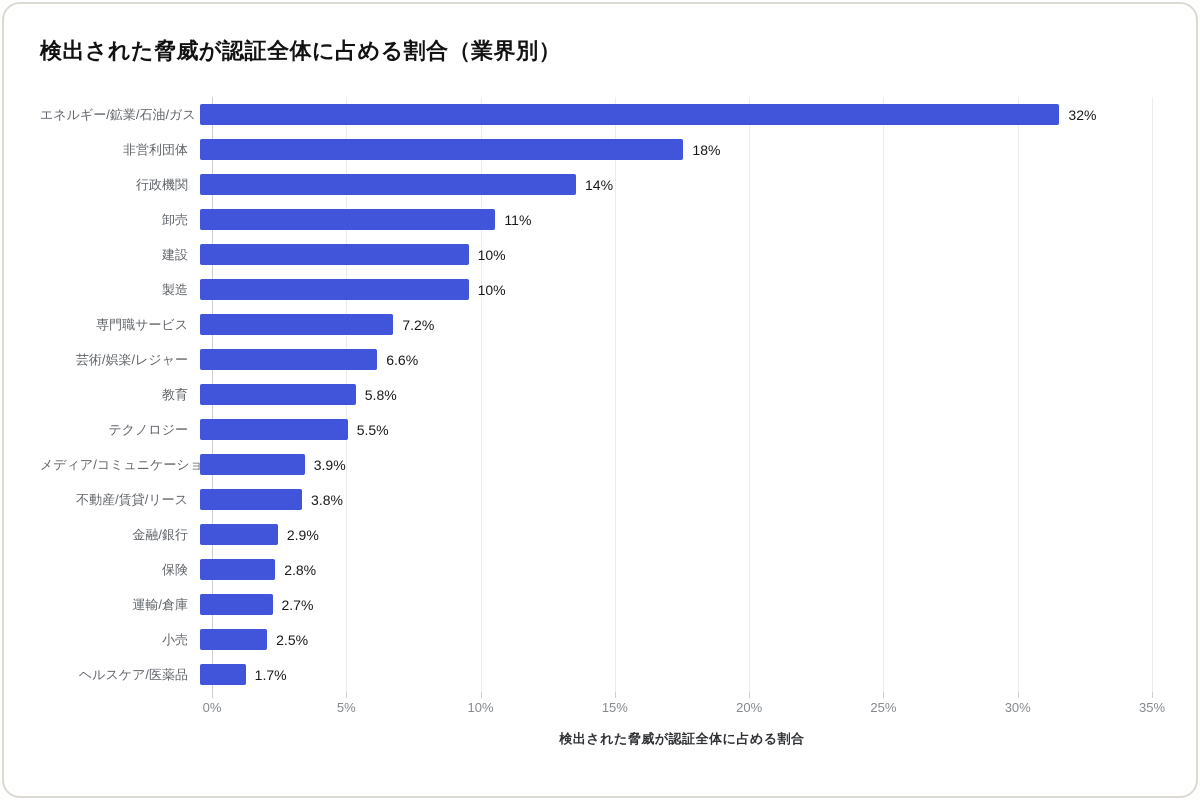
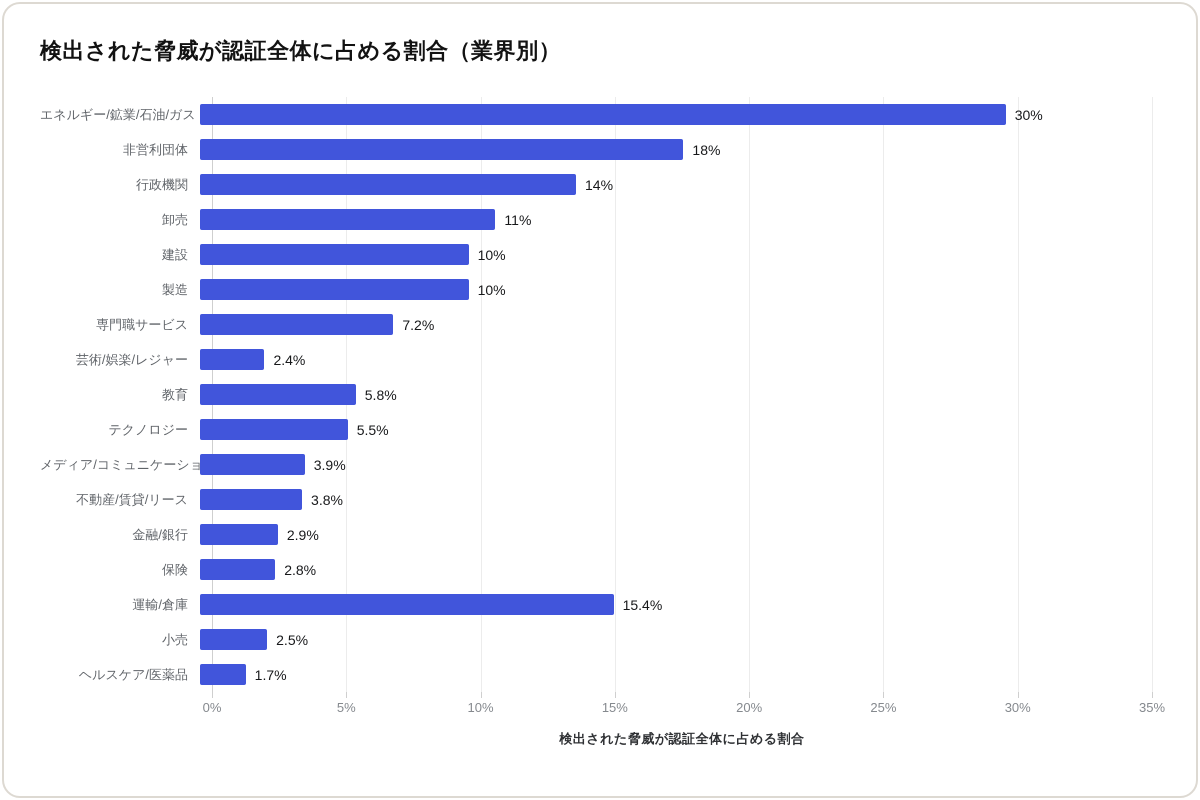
エネルギー/鉱業/石油/ガス: 32% -> 30%
芸術/娯楽/レジャー: 6.6% -> 2.4%
運輸/倉庫: 2.7% -> 15.4%
